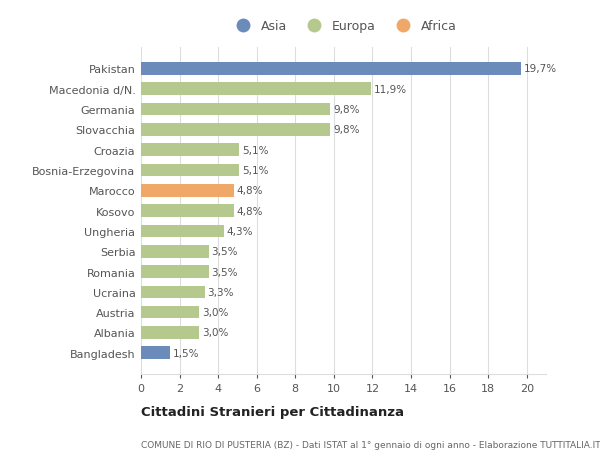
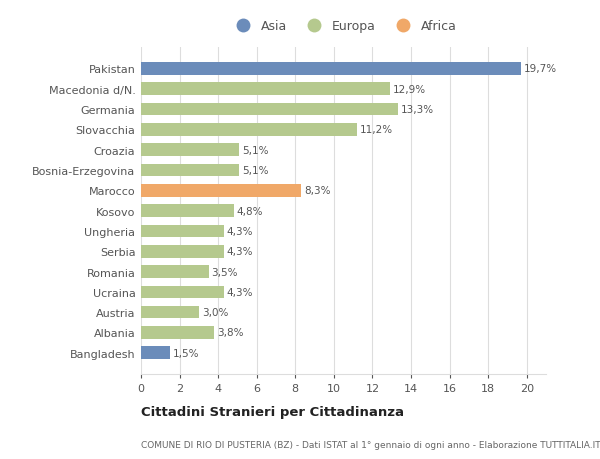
Macedonia d/N.: 11,9% -> 12,9%
Germania: 9,8% -> 13,3%
Slovacchia: 9,8% -> 11,2%
Marocco: 4,8% -> 8,3%
Serbia: 3,5% -> 4,3%
Ucraina: 3,3% -> 4,3%
Albania: 3,0% -> 3,8%
